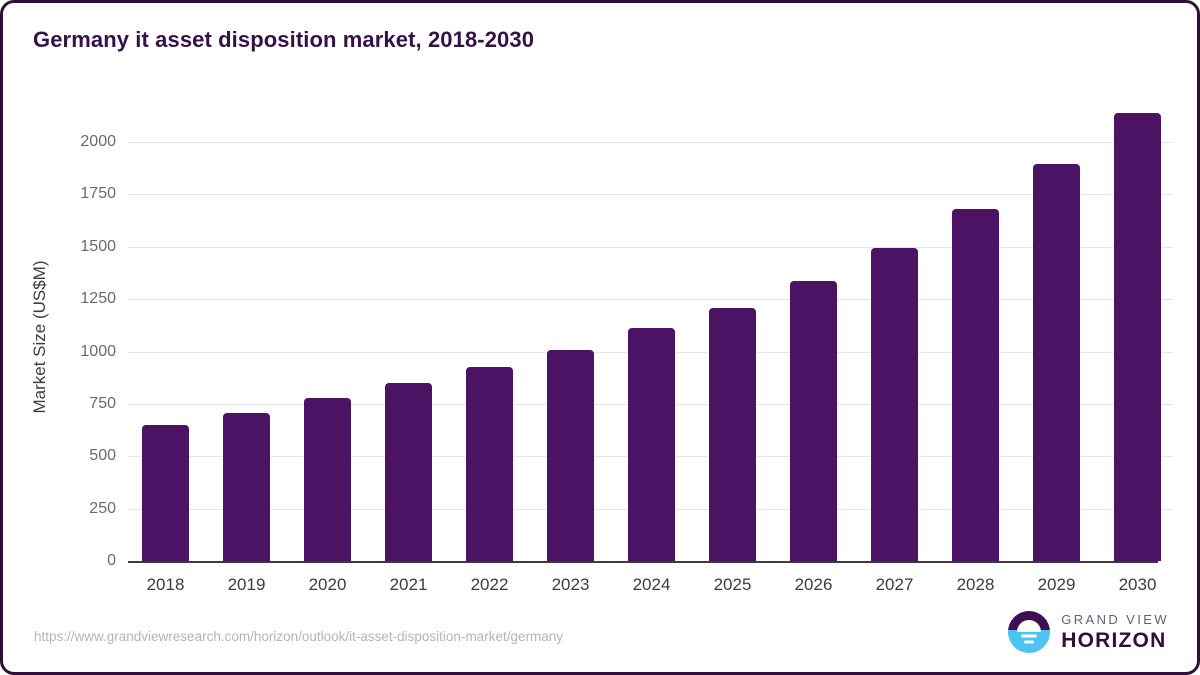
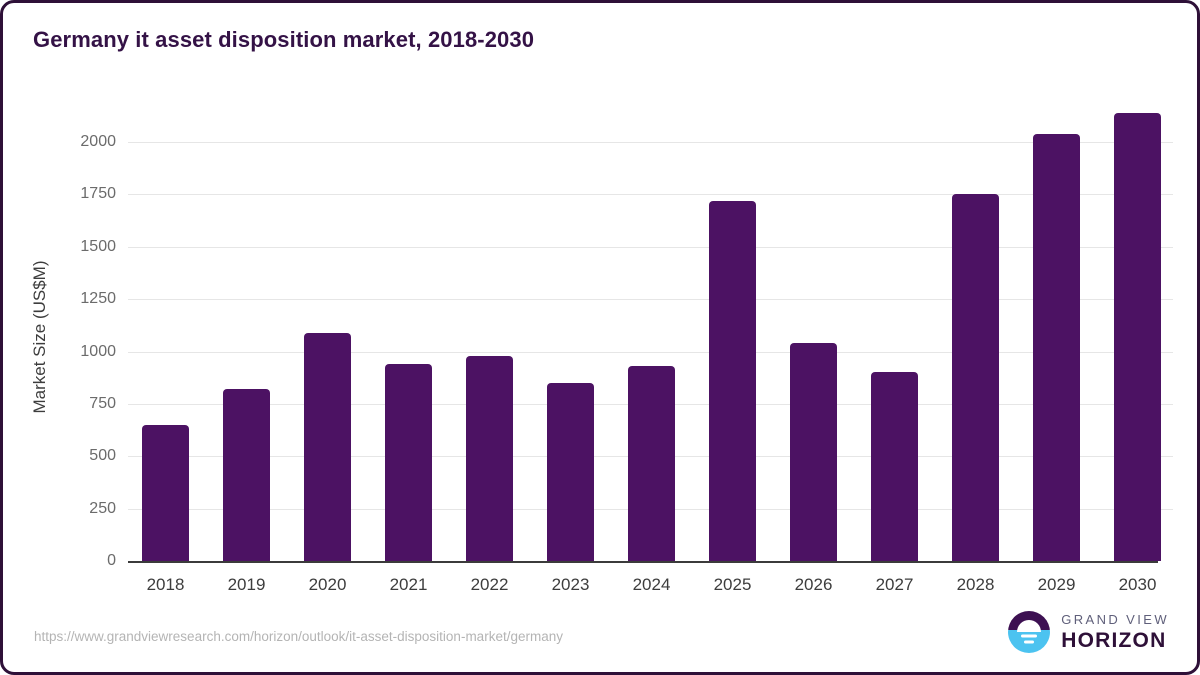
2019: 710 -> 820
2020: 780 -> 1090
2021: 850 -> 940
2022: 930 -> 980
2023: 1010 -> 850
2024: 1110 -> 930
2025: 1210 -> 1720
2026: 1340 -> 1040
2027: 1490 -> 900
2028: 1680 -> 1750
2029: 1900 -> 2040
